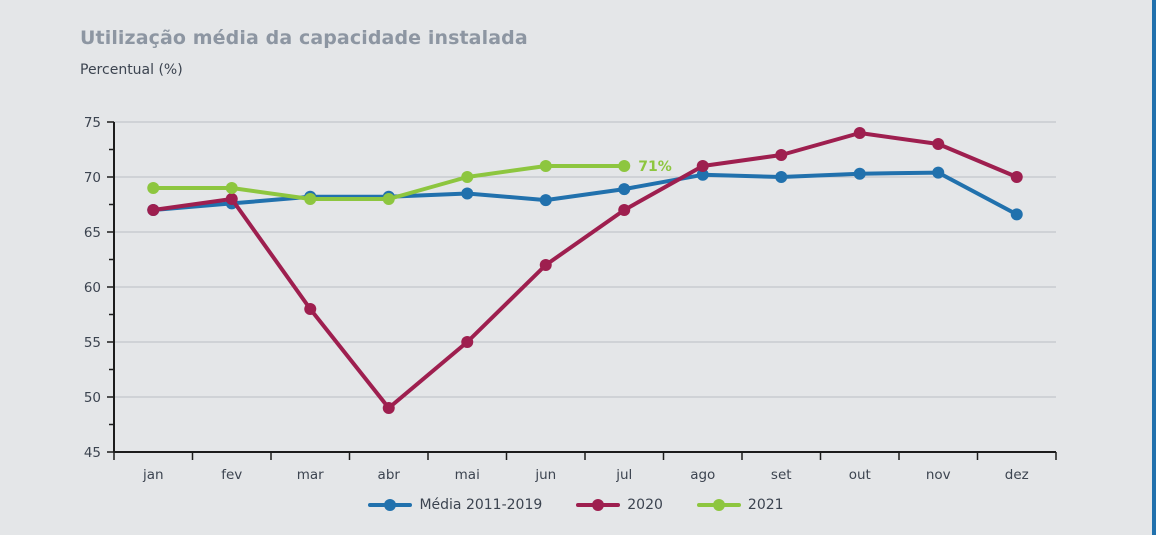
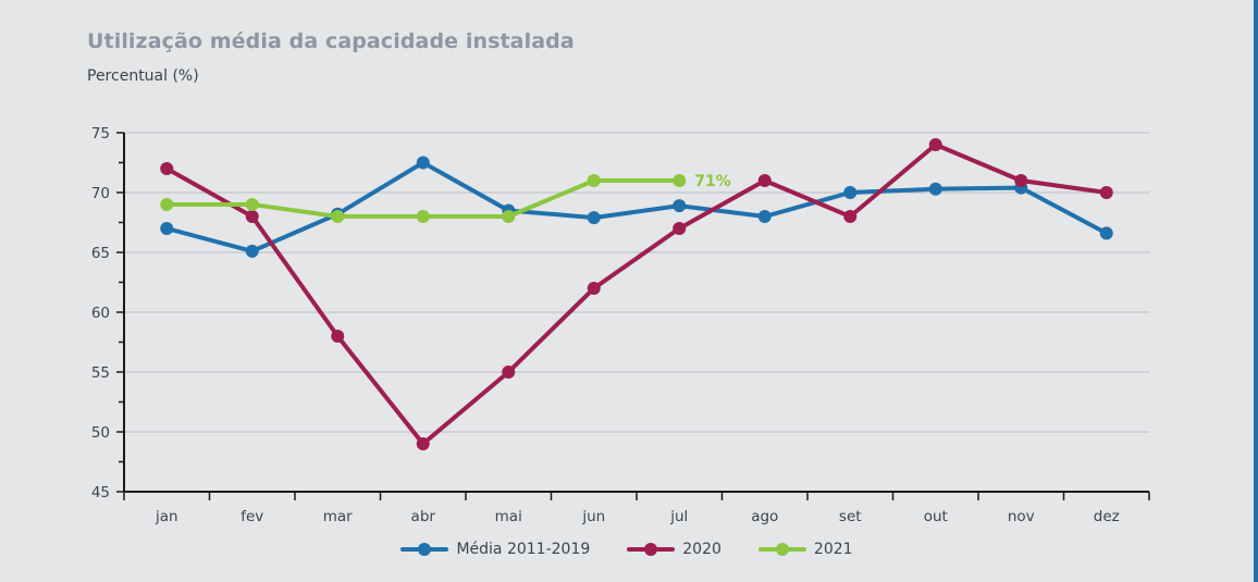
2020/jan: 67 -> 72
Média 2011-2019/fev: 67.6 -> 65.1
Média 2011-2019/abr: 68.2 -> 72.5
2021/mai: 70 -> 68
Média 2011-2019/ago: 70.2 -> 68.0
2020/set: 72 -> 68
2020/nov: 73 -> 71
